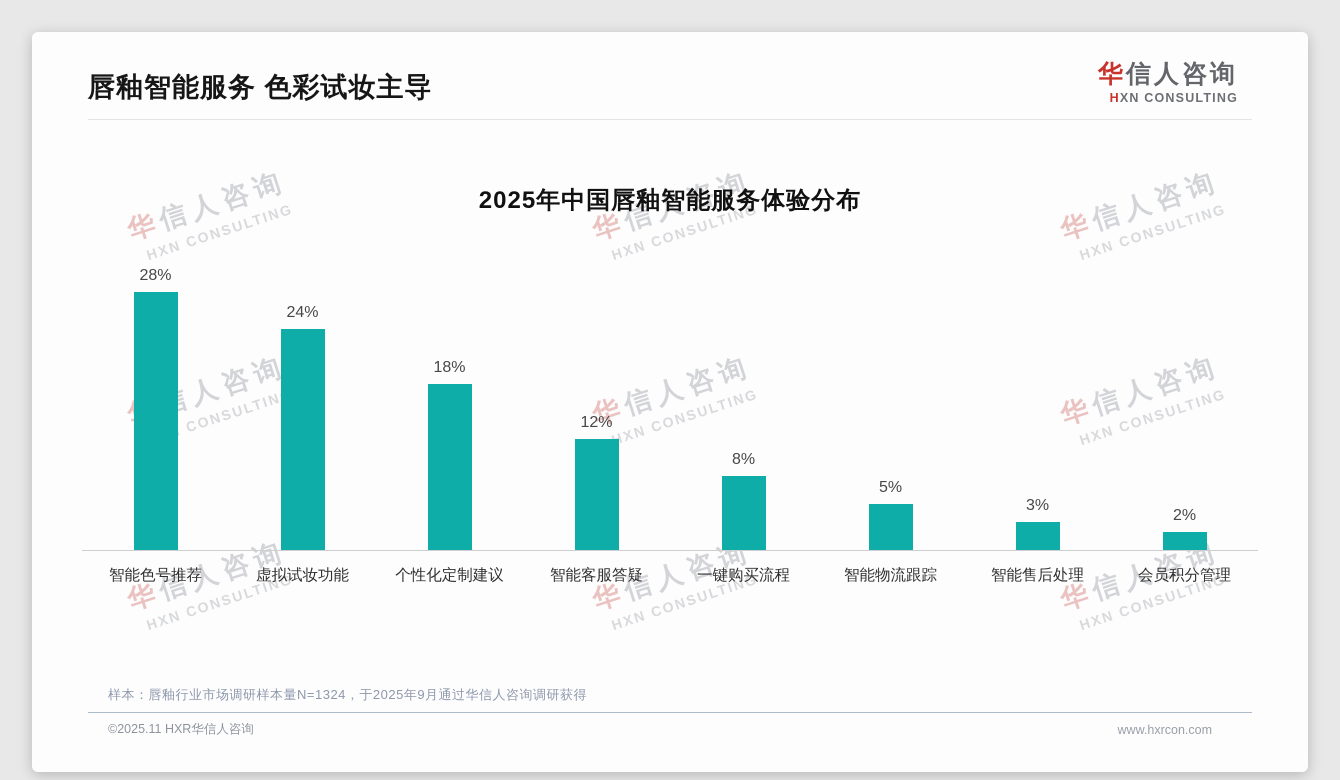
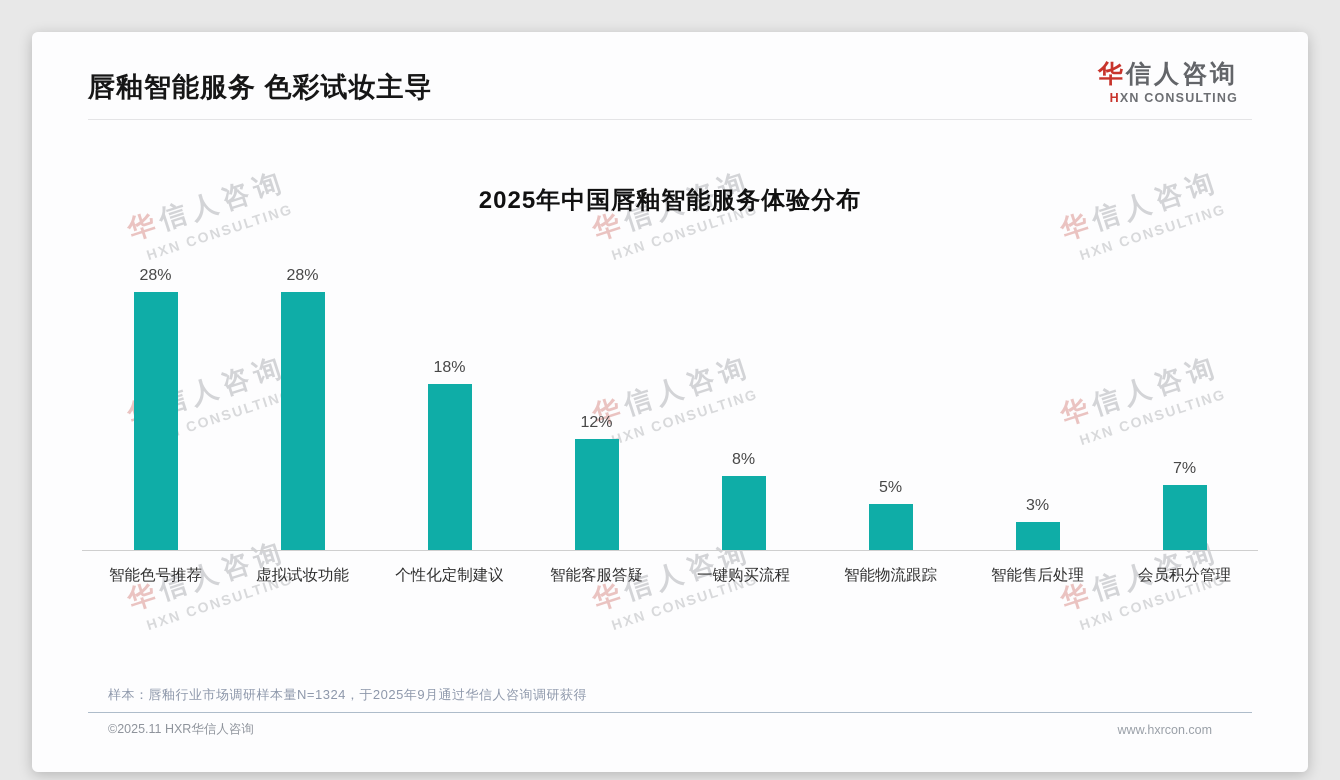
虚拟试妆功能: 24% -> 28%
会员积分管理: 2% -> 7%
